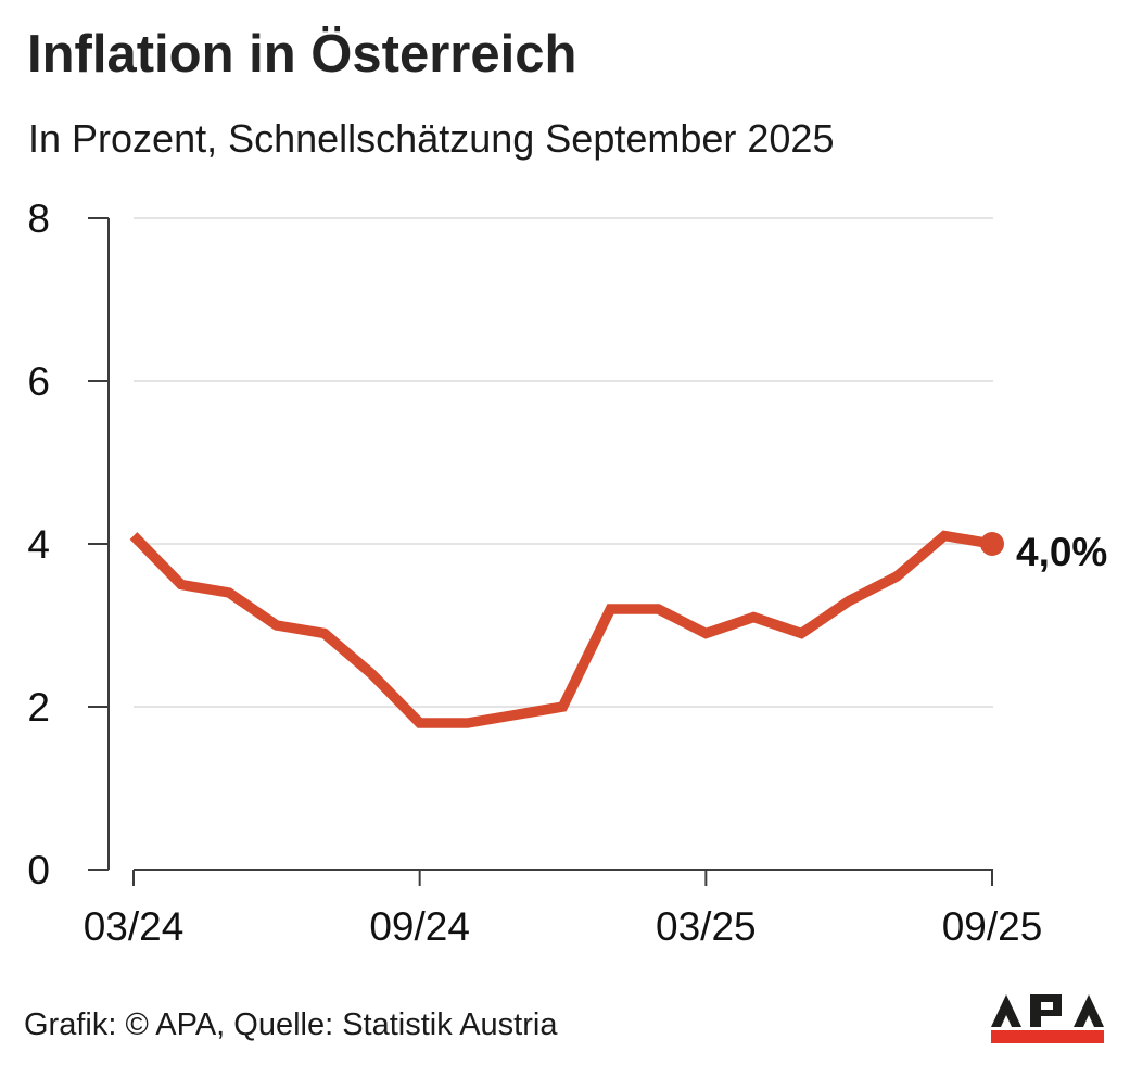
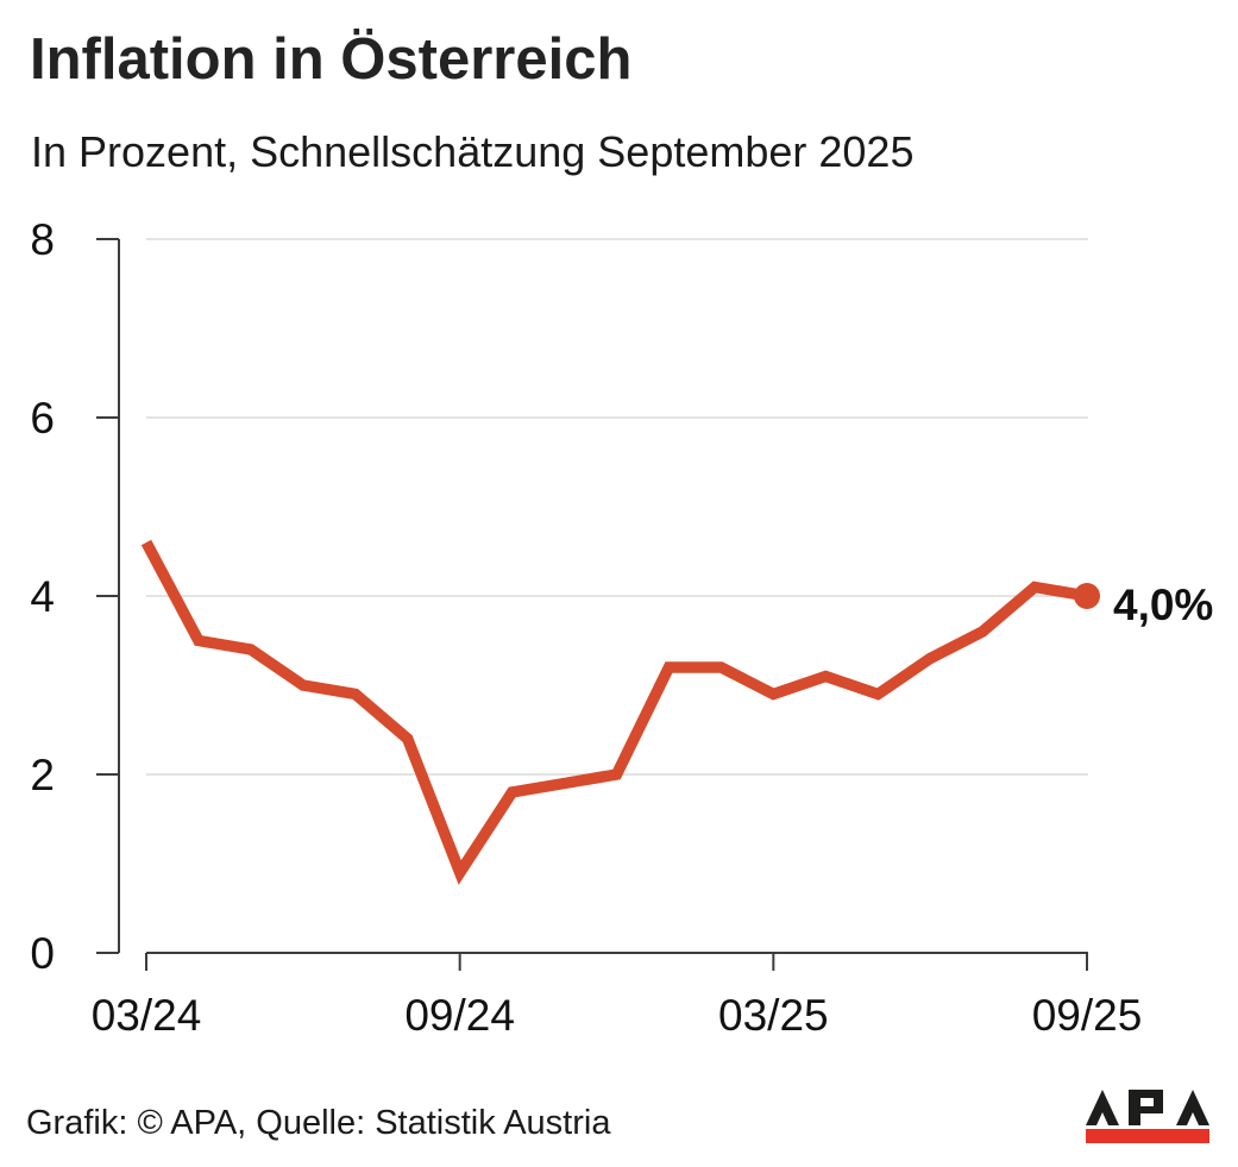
03/24: 4.1 -> 4.6
09/24: 1.8 -> 0.9
